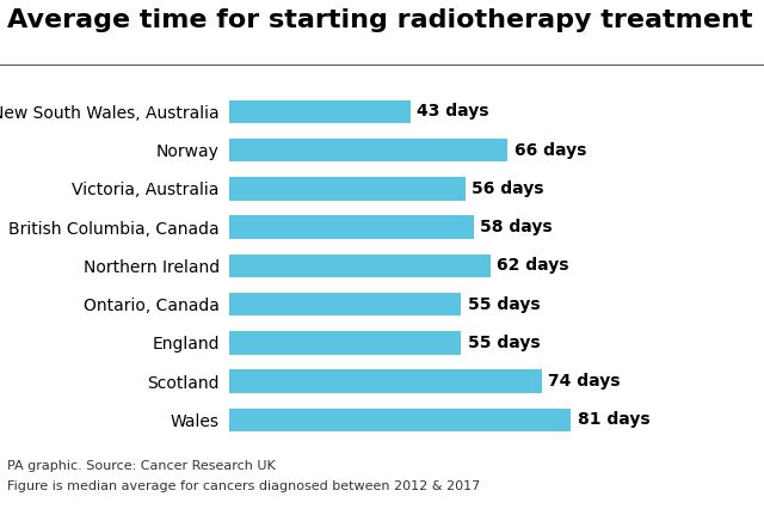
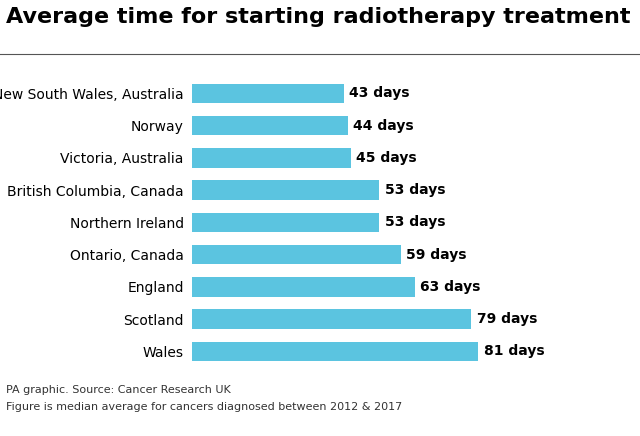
Norway: 66 -> 44
Victoria, Australia: 56 -> 45
British Columbia, Canada: 58 -> 53
Northern Ireland: 62 -> 53
Ontario, Canada: 55 -> 59
England: 55 -> 63
Scotland: 74 -> 79
